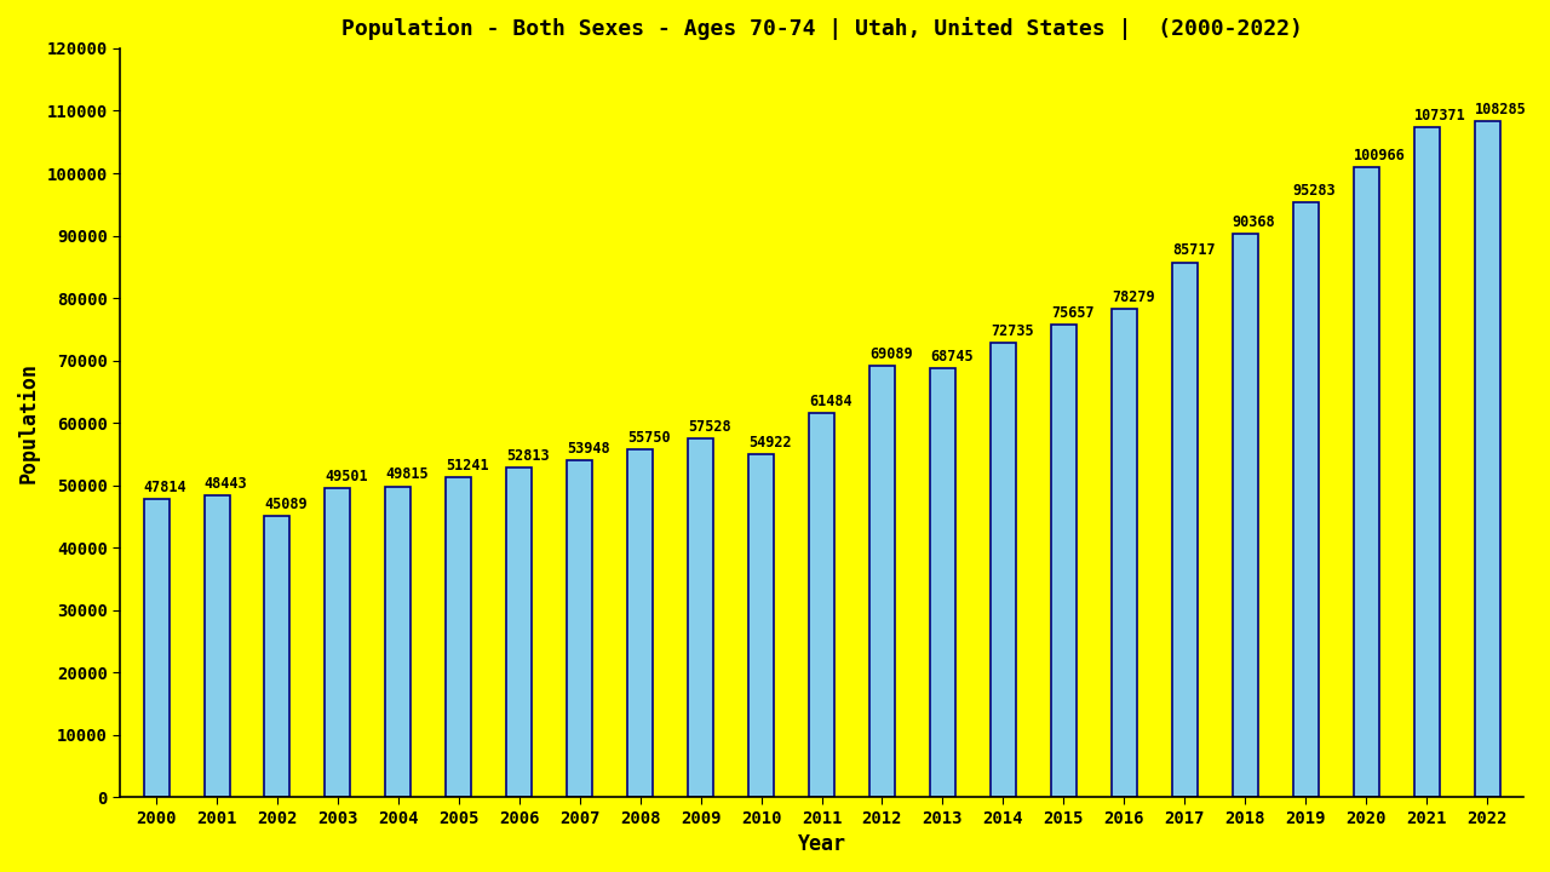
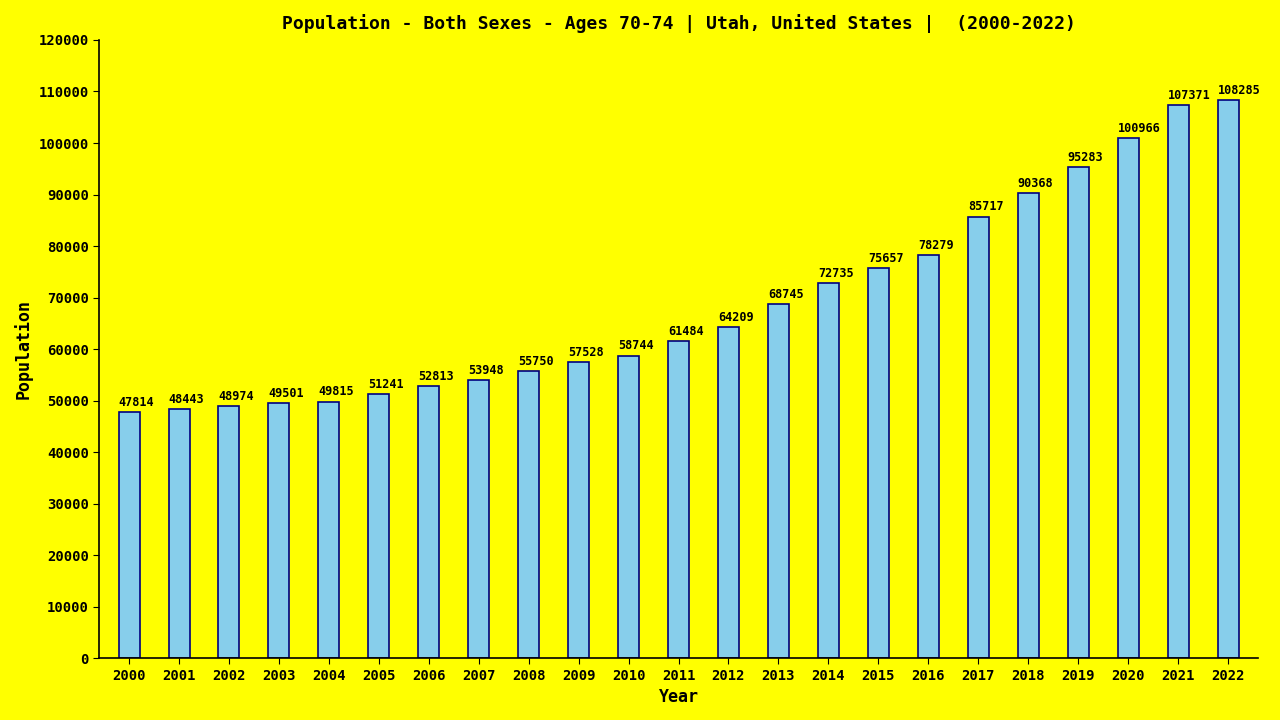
2002: 45089 -> 48974
2010: 54922 -> 58744
2012: 69089 -> 64209
